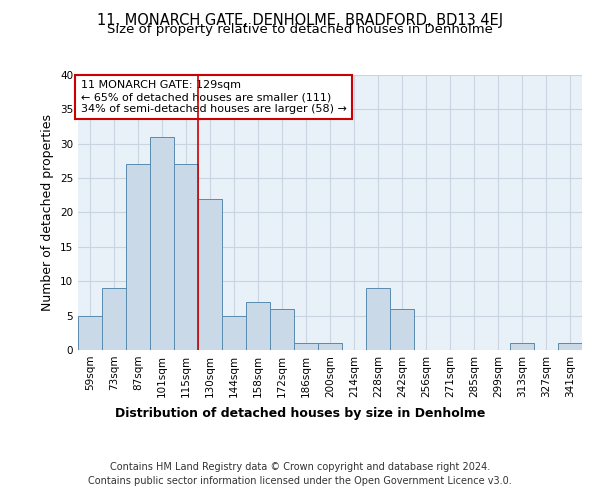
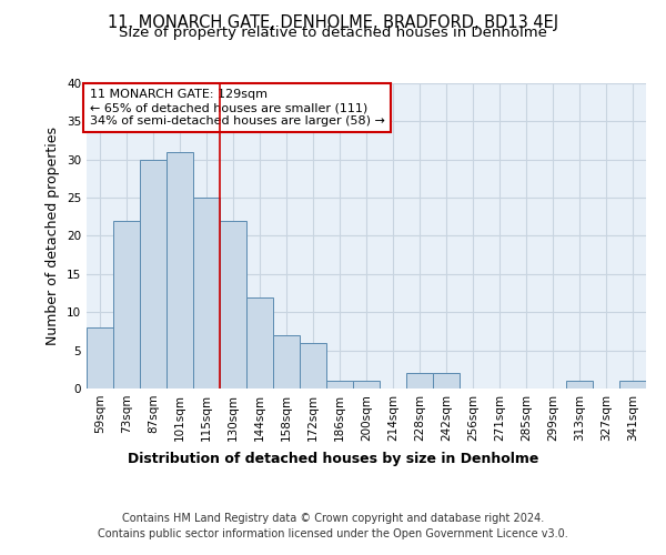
59sqm: 5 -> 8
73sqm: 9 -> 22
87sqm: 27 -> 30
115sqm: 27 -> 25
144sqm: 5 -> 12
228sqm: 9 -> 2
242sqm: 6 -> 2
